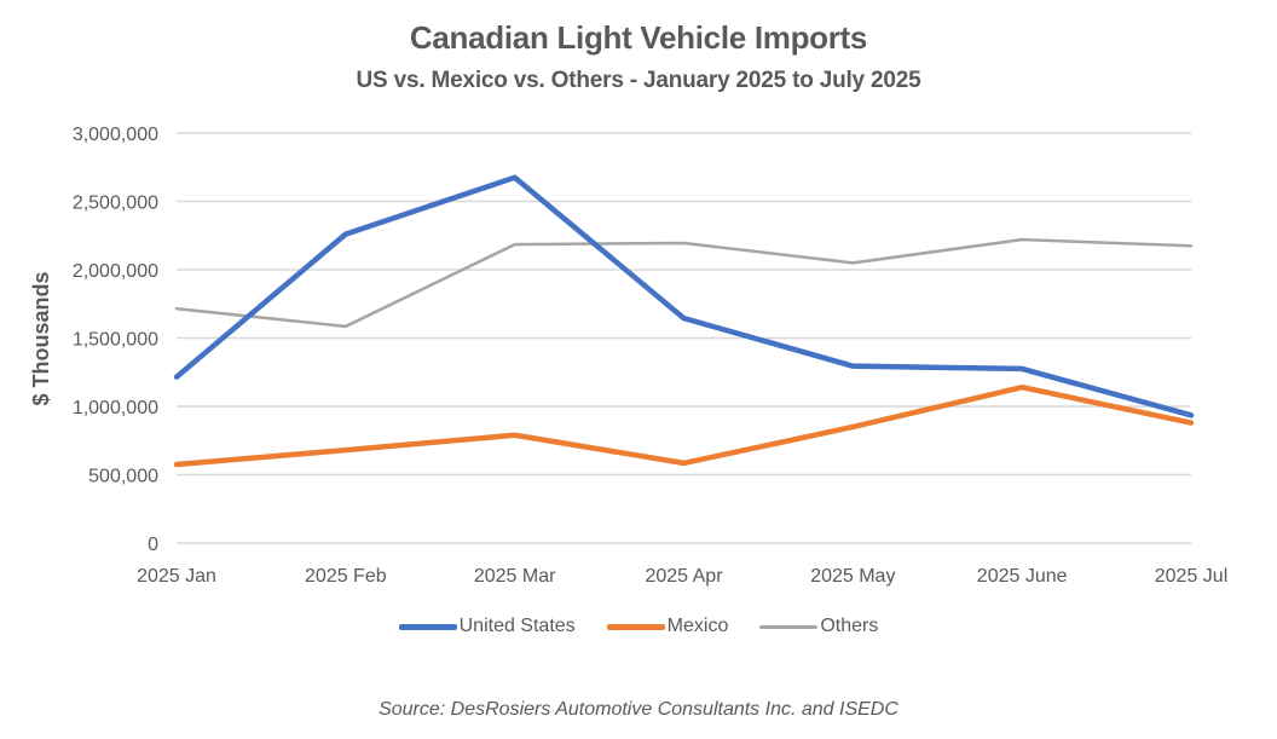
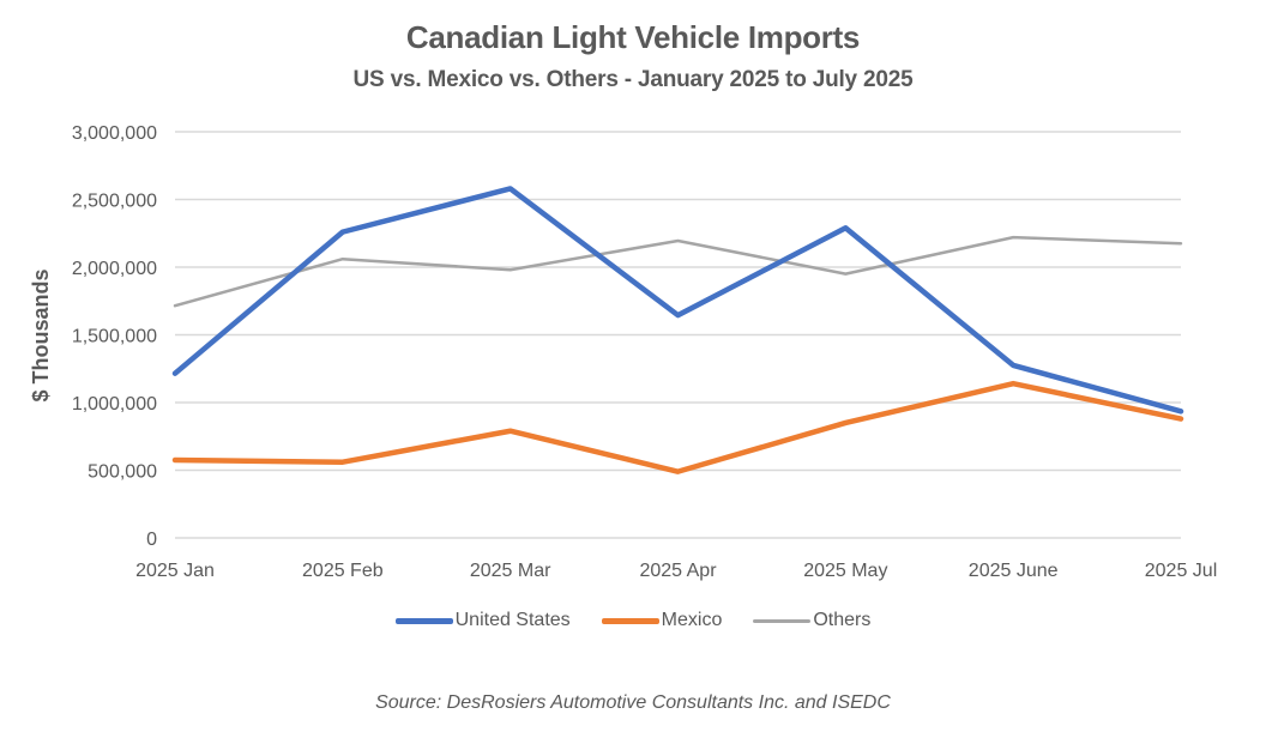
Mexico/2025 Feb: 680000 -> 560000
Others/2025 Feb: 1580000 -> 2060000
United States/2025 Mar: 2680000 -> 2580000
Others/2025 Mar: 2180000 -> 1980000
Mexico/2025 Apr: 580000 -> 490000
United States/2025 May: 1300000 -> 2290000
Others/2025 May: 2050000 -> 1950000
